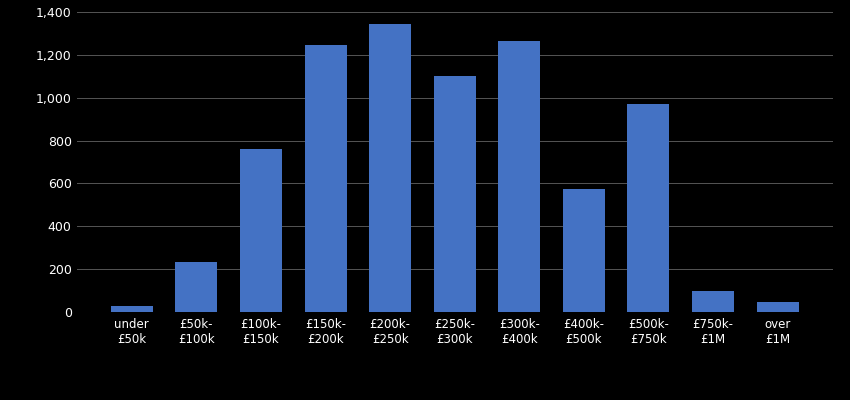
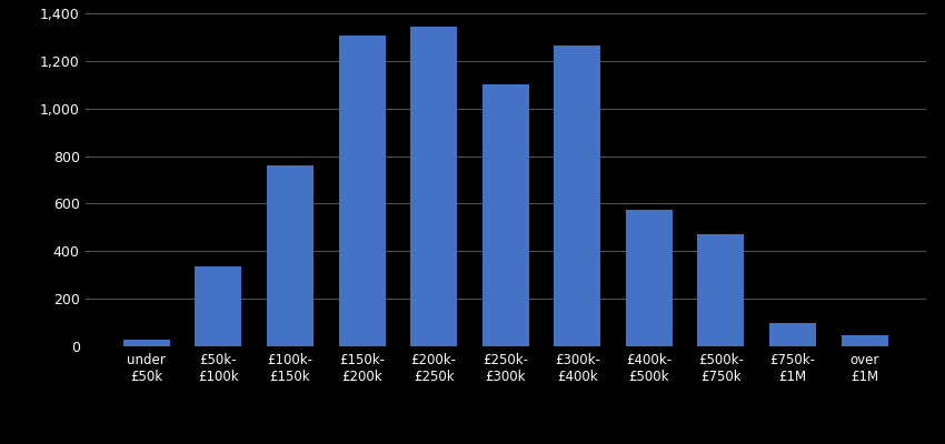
£50k- £100k: 235 -> 335
£150k- £200k: 1,245 -> 1,305
£500k- £750k: 970 -> 470
